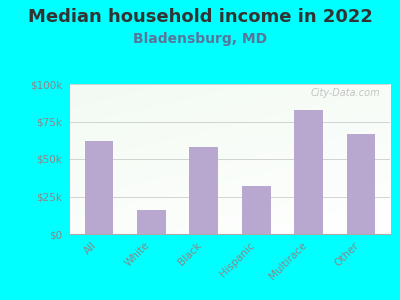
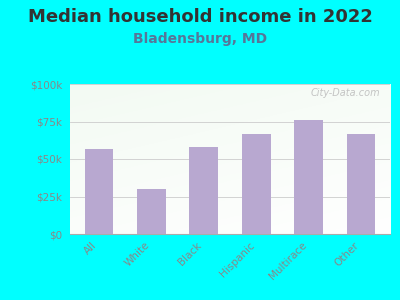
All: $62k -> $57k
White: $16k -> $30k
Hispanic: $32k -> $67k
Multirace: $83k -> $76k
